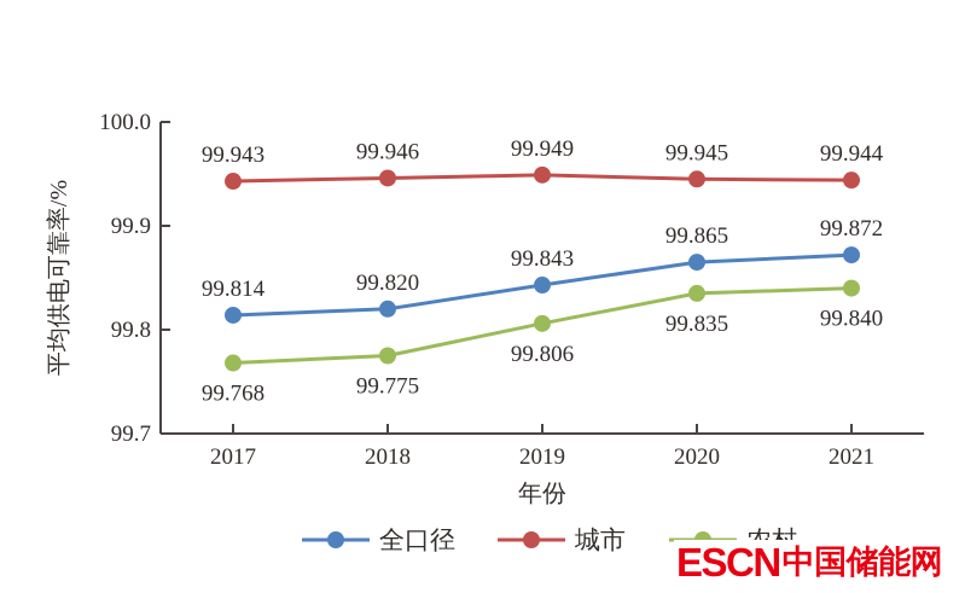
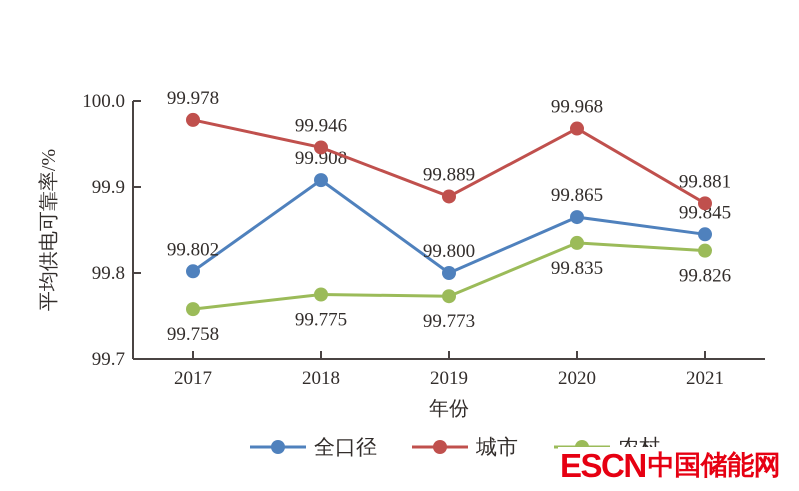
全口径/2017: 99.814 -> 99.802
城市/2017: 99.943 -> 99.978
农村/2017: 99.768 -> 99.758
全口径/2018: 99.820 -> 99.908
全口径/2019: 99.843 -> 99.800
城市/2019: 99.949 -> 99.889
农村/2019: 99.806 -> 99.773
城市/2020: 99.945 -> 99.968
全口径/2021: 99.872 -> 99.845
城市/2021: 99.944 -> 99.881
农村/2021: 99.840 -> 99.826
